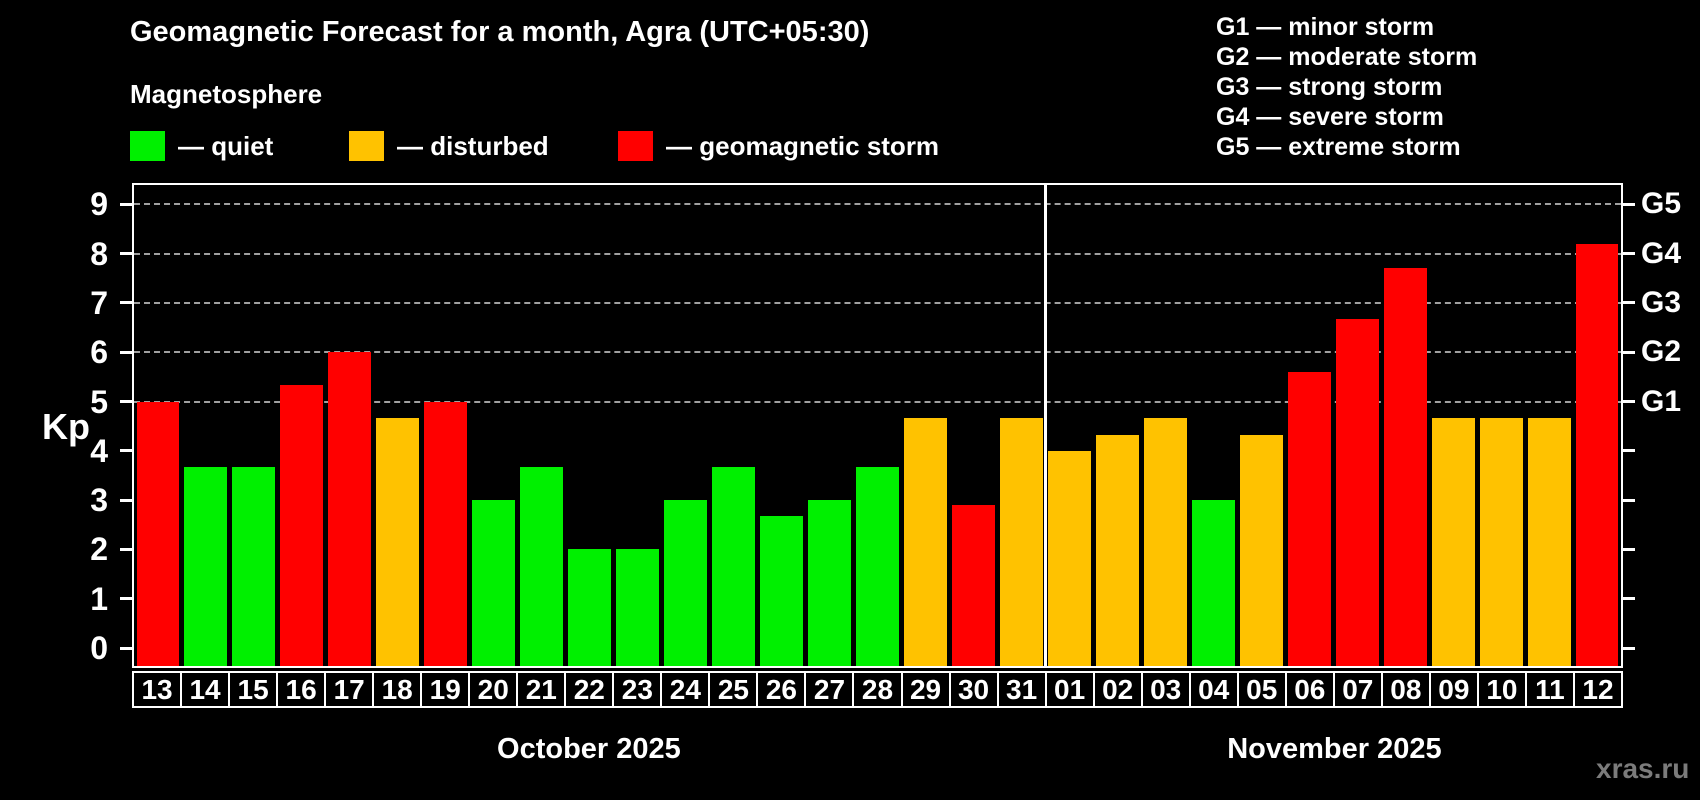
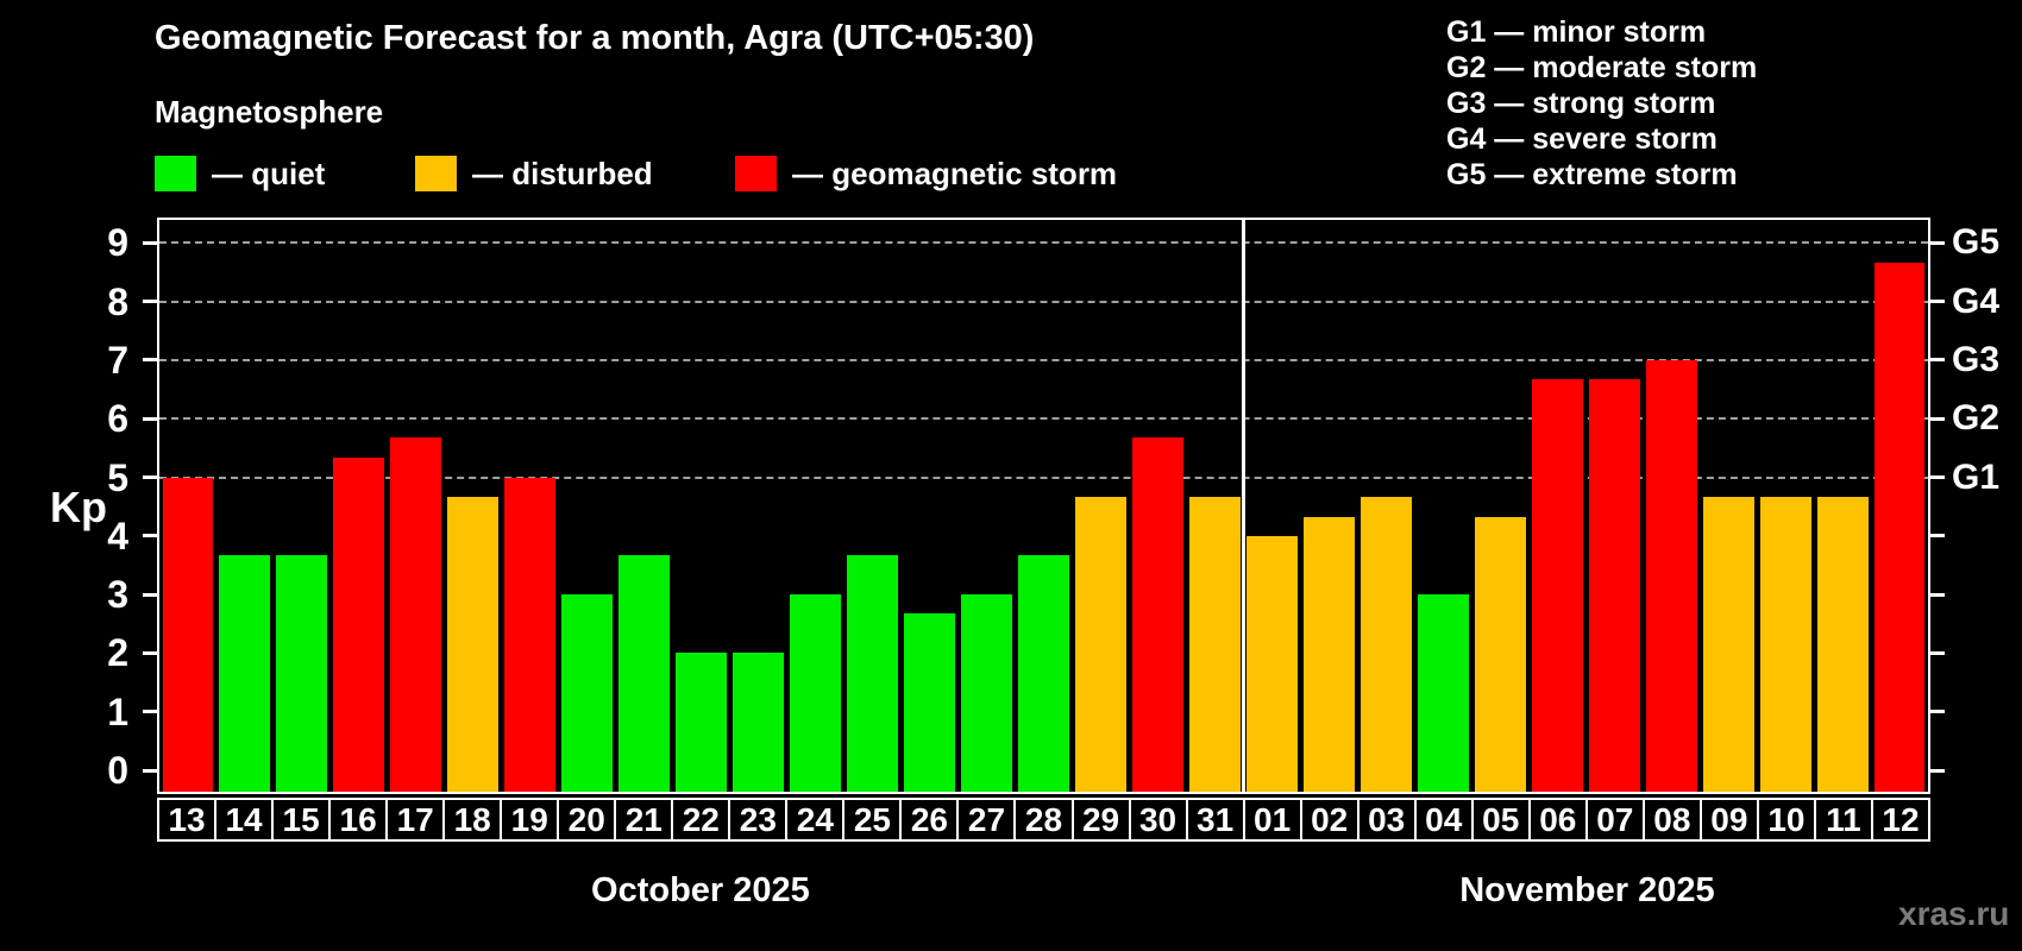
17: 6.0 -> 5.7
30: 2.9 -> 5.7
06: 5.6 -> 6.7
08: 7.7 -> 7.0
12: 8.2 -> 8.7
